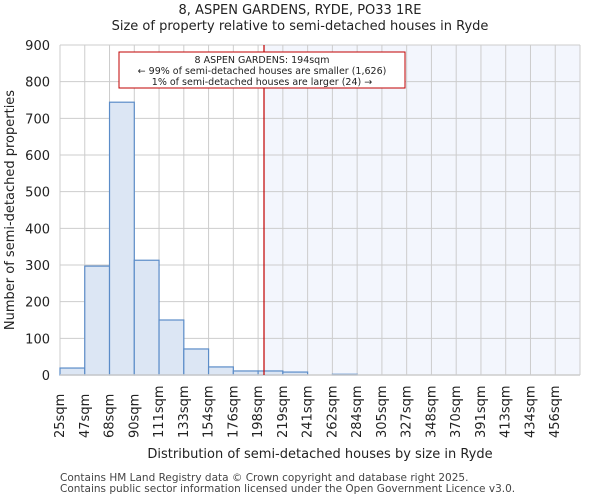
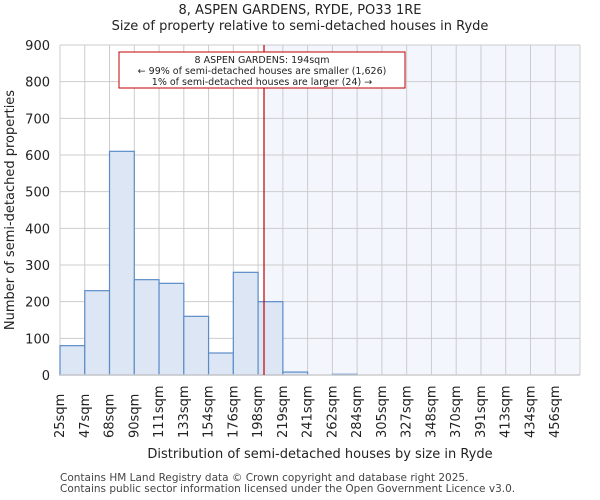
25sqm: 20 -> 80
47sqm: 300 -> 230
68sqm: 740 -> 610
90sqm: 310 -> 260
111sqm: 150 -> 250
133sqm: 70 -> 160
154sqm: 20 -> 60
176sqm: 10 -> 280
198sqm: 10 -> 200
